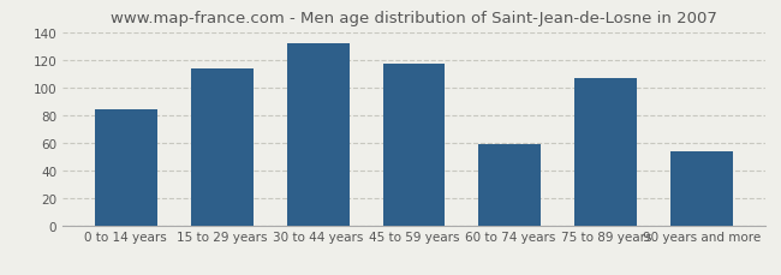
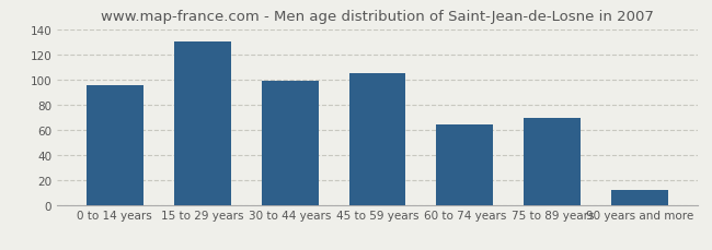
0 to 14 years: 84 -> 95
15 to 29 years: 114 -> 130
30 to 44 years: 132 -> 99
45 to 59 years: 117 -> 105
60 to 74 years: 59 -> 64
75 to 89 years: 107 -> 69
90 years and more: 54 -> 12
